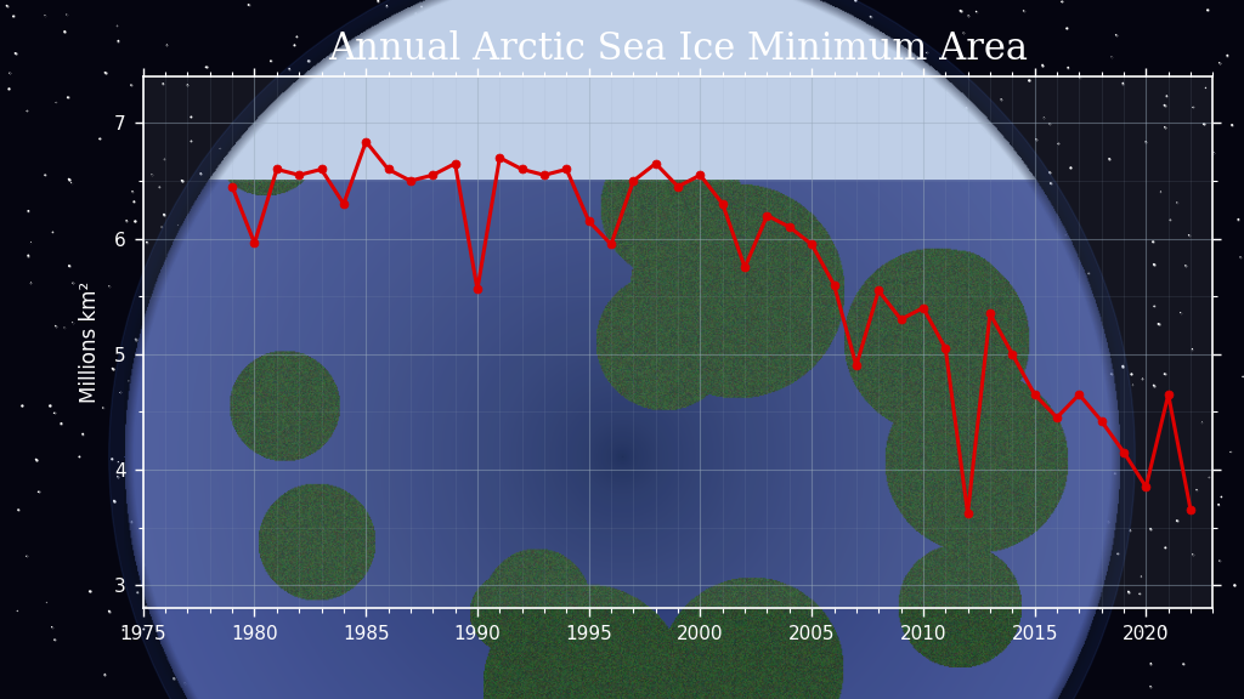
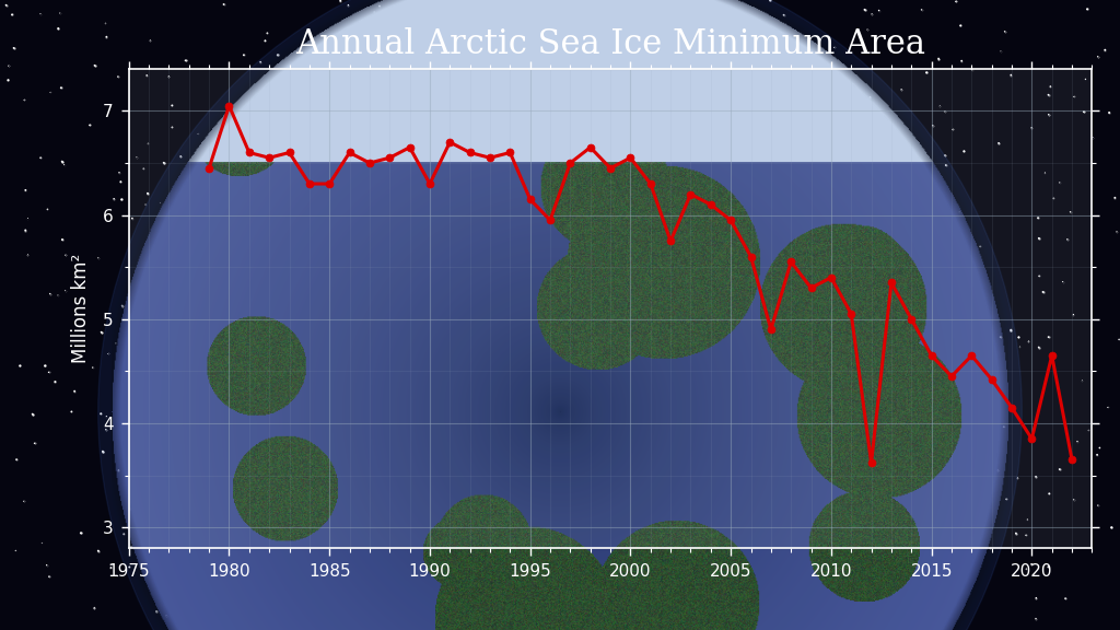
Annual Arctic Sea Ice Minimum Area/1980: 5.96 -> 7.05
Annual Arctic Sea Ice Minimum Area/1985: 6.84 -> 6.30
Annual Arctic Sea Ice Minimum Area/1990: 5.56 -> 6.30
